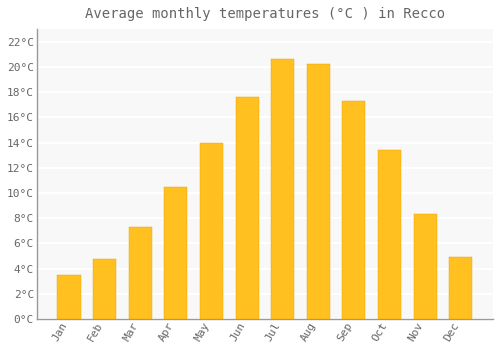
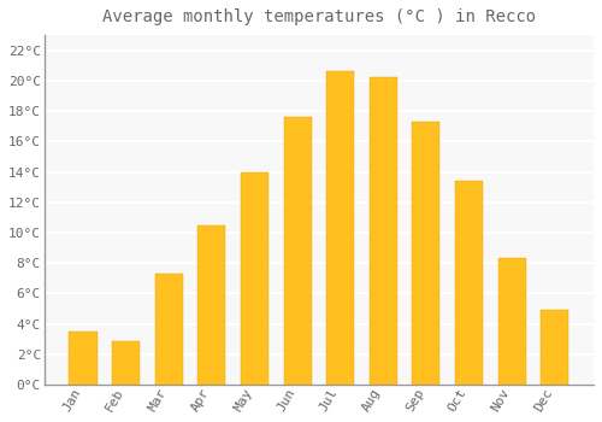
Feb: 4.8°C -> 2.9°C
